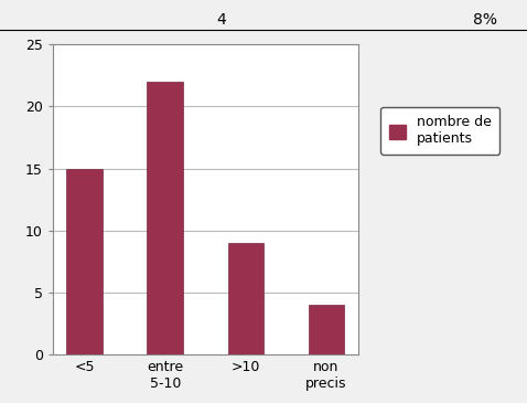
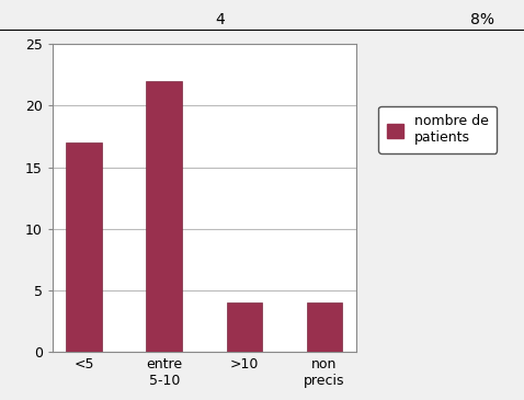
<5: 15 -> 17
>10: 9 -> 4
